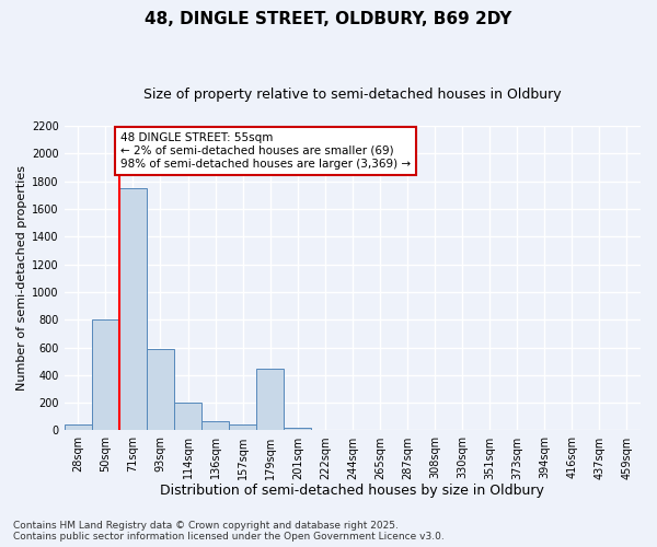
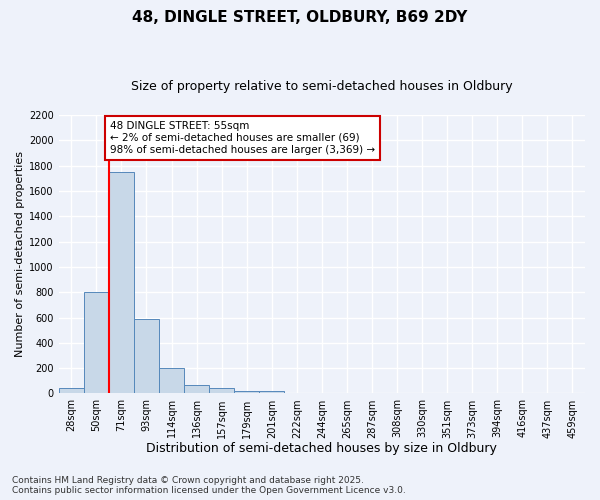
179sqm: 450 -> 20
